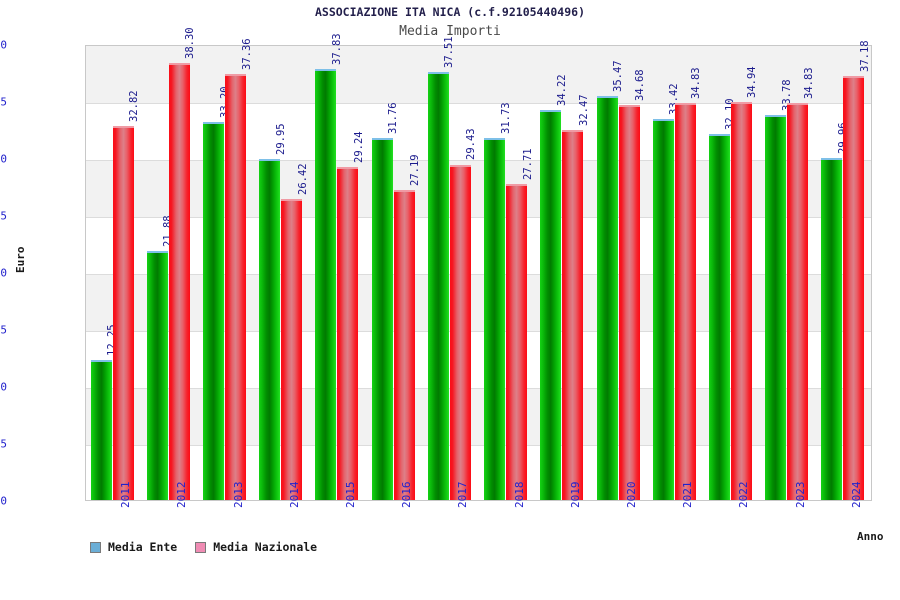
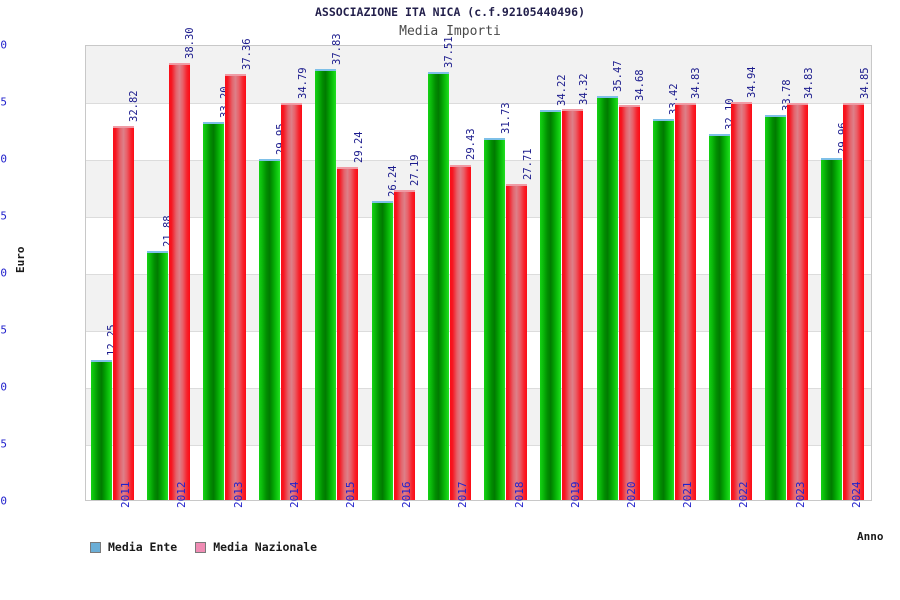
Media Nazionale/2014: 26.42 -> 34.79
Media Ente/2016: 31.76 -> 26.24
Media Nazionale/2019: 32.47 -> 34.32
Media Nazionale/2024: 37.18 -> 34.85
